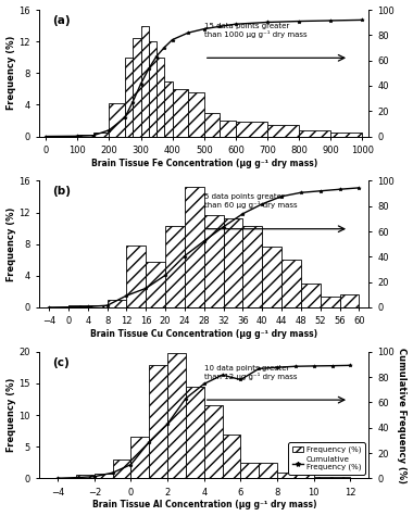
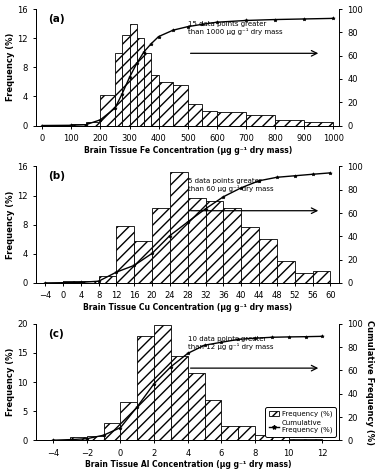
Cumulative Frequency (%)/2: 43 -> 49
Cumulative Frequency (%)/6: 78 -> 84
